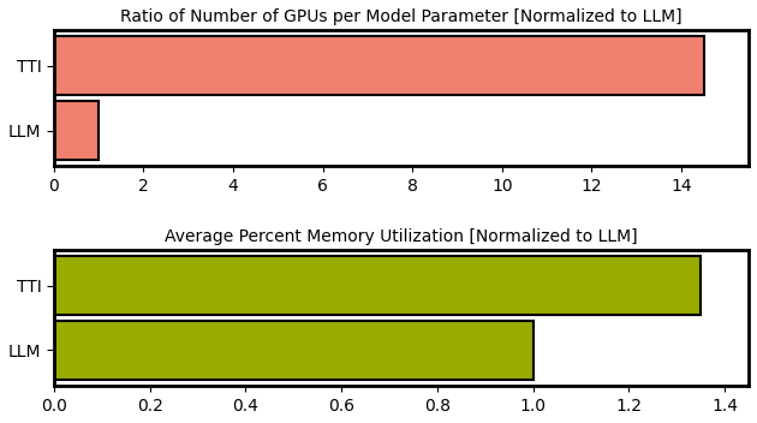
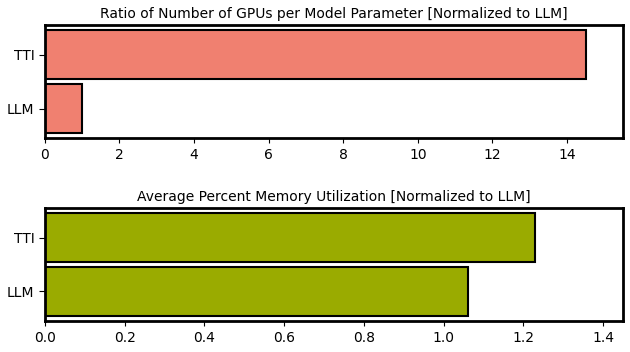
Average Percent Memory Utilization [Normalized to LLM]/TTI: 1.35 -> 1.23
Average Percent Memory Utilization [Normalized to LLM]/LLM: 1.00 -> 1.06
